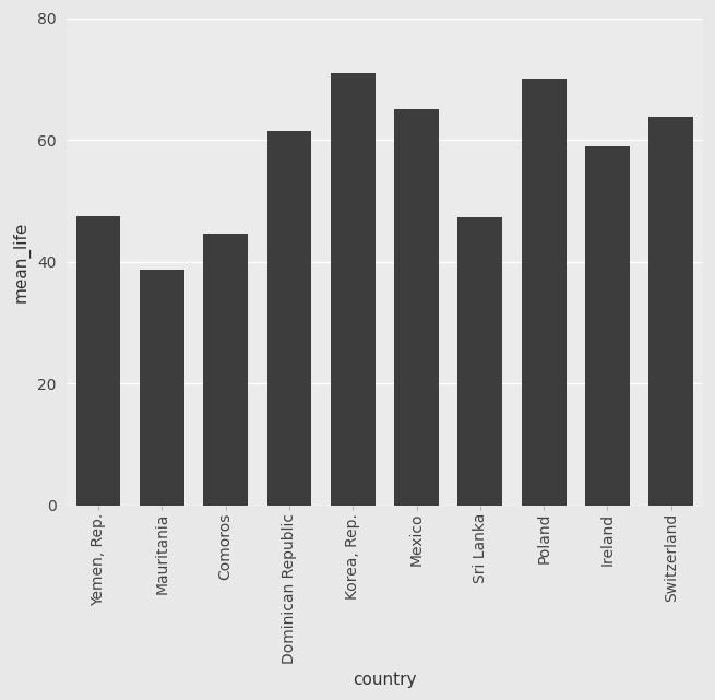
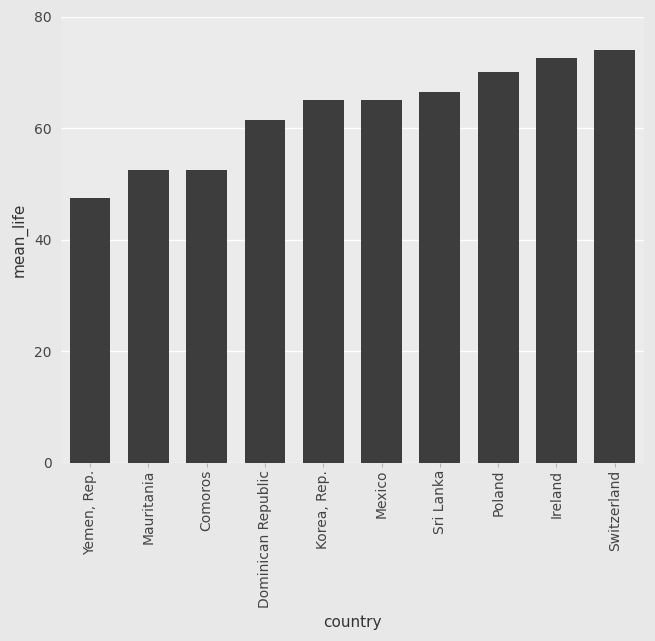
Mauritania: 38.8 -> 52.5
Comoros: 44.6 -> 52.5
Korea, Rep.: 71.0 -> 65.0
Sri Lanka: 47.4 -> 66.5
Ireland: 59.0 -> 72.5
Switzerland: 63.8 -> 74.0
